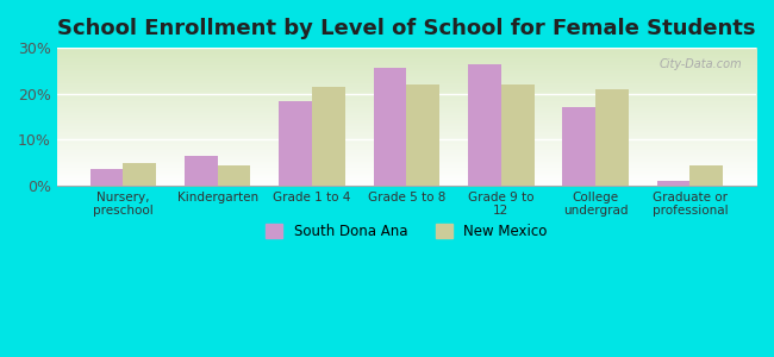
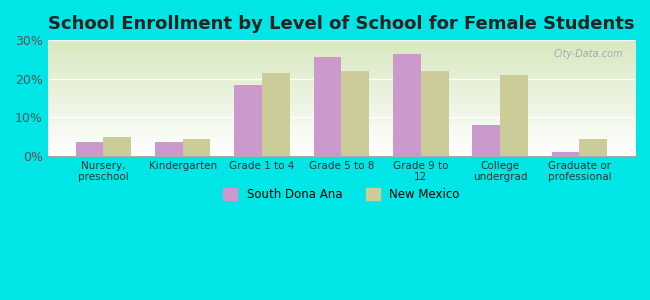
South Dona Ana/Kindergarten: 6.5% -> 3.5%
South Dona Ana/College undergrad: 17.0% -> 8.0%
